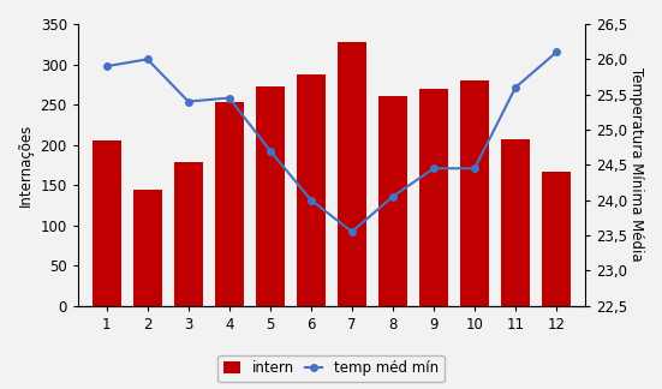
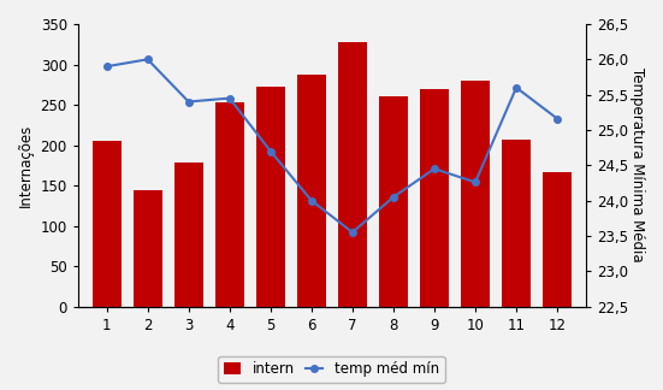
temp méd mín/10: 24,45 -> 24,26
temp méd mín/12: 26,10 -> 25,16
